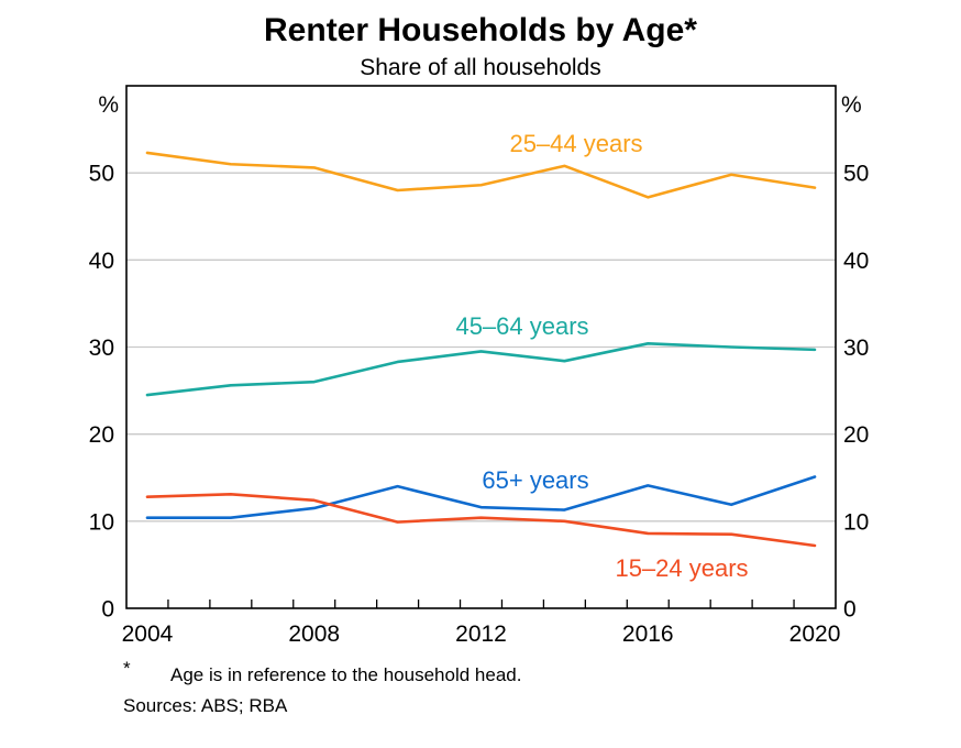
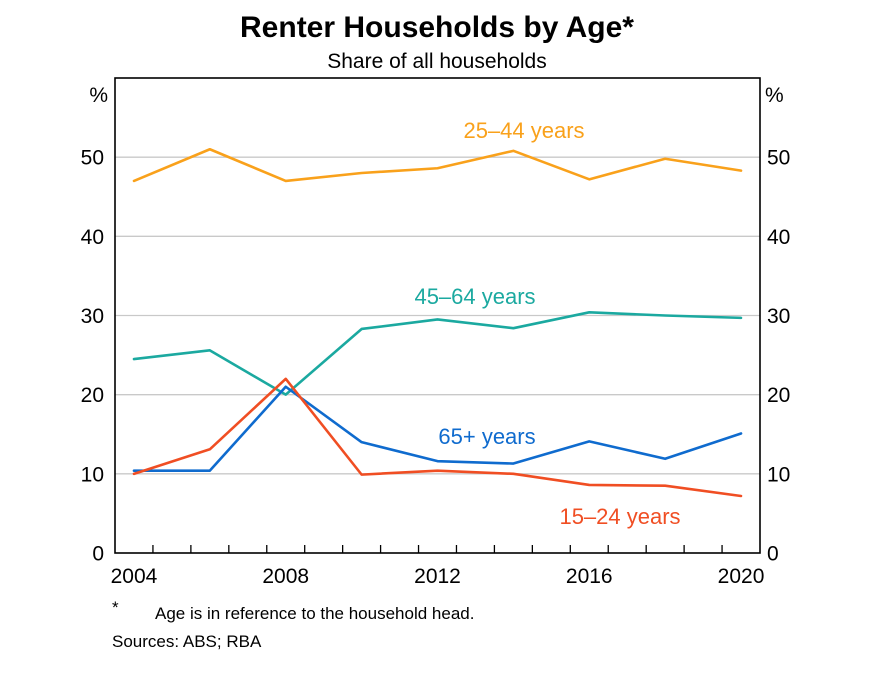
25–44 years/2004: 52 -> 47
15–24 years/2004: 13 -> 10
25–44 years/2008: 51 -> 47
45–64 years/2008: 26 -> 20
65+ years/2008: 12 -> 21
15–24 years/2008: 12 -> 22
